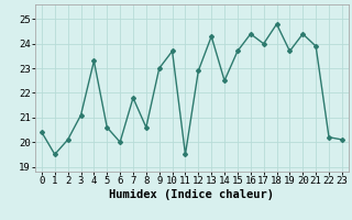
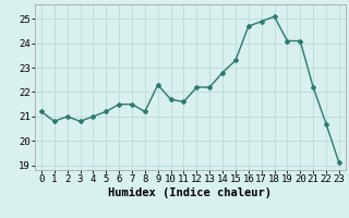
0: 20.4 -> 21.2
1: 19.5 -> 20.8
2: 20.1 -> 21.0
3: 21.1 -> 20.8
4: 23.3 -> 21.0
5: 20.6 -> 21.2
6: 20.0 -> 21.5
7: 21.8 -> 21.5
8: 20.6 -> 21.2
9: 23.0 -> 22.3
10: 23.7 -> 21.7
11: 19.5 -> 21.6
12: 22.9 -> 22.2
13: 24.3 -> 22.2
14: 22.5 -> 22.8
15: 23.7 -> 23.3
16: 24.4 -> 24.7
17: 24.0 -> 24.9
18: 24.8 -> 25.1
19: 23.7 -> 24.1
20: 24.4 -> 24.1
21: 23.9 -> 22.2
22: 20.2 -> 20.7
23: 20.1 -> 19.1
